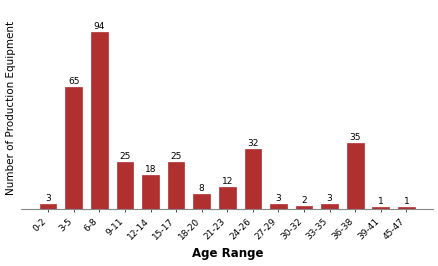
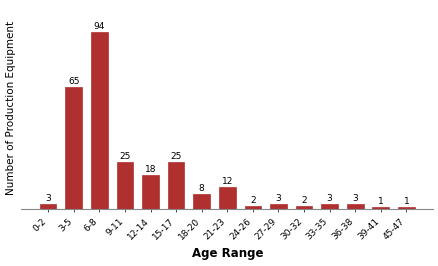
24-26: 32 -> 2
36-38: 35 -> 3
